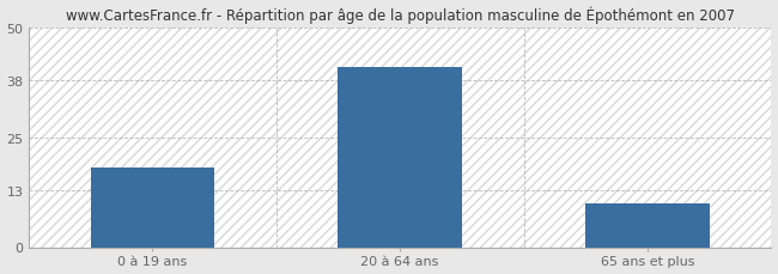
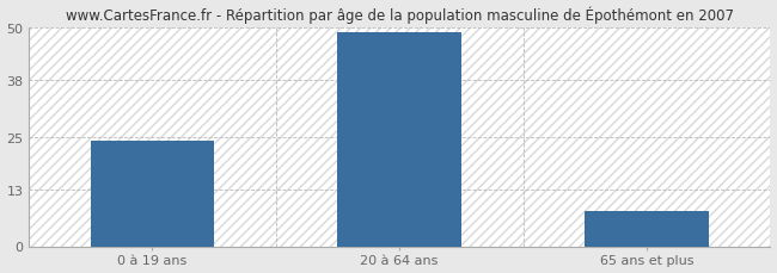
0 à 19 ans: 18 -> 24
20 à 64 ans: 41 -> 49
65 ans et plus: 10 -> 8
